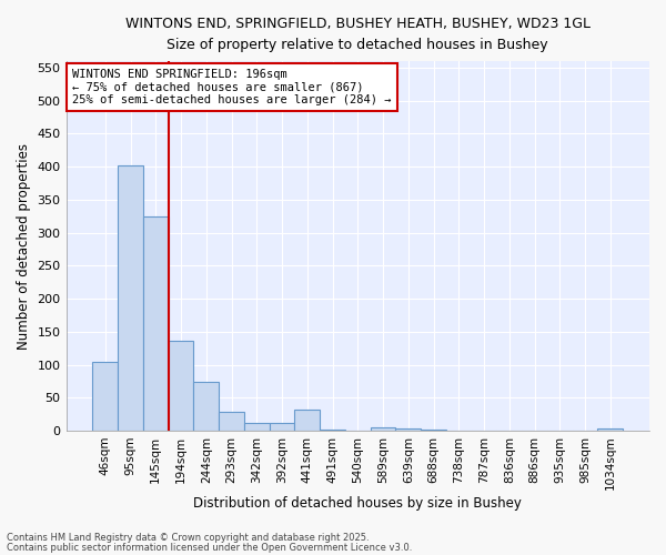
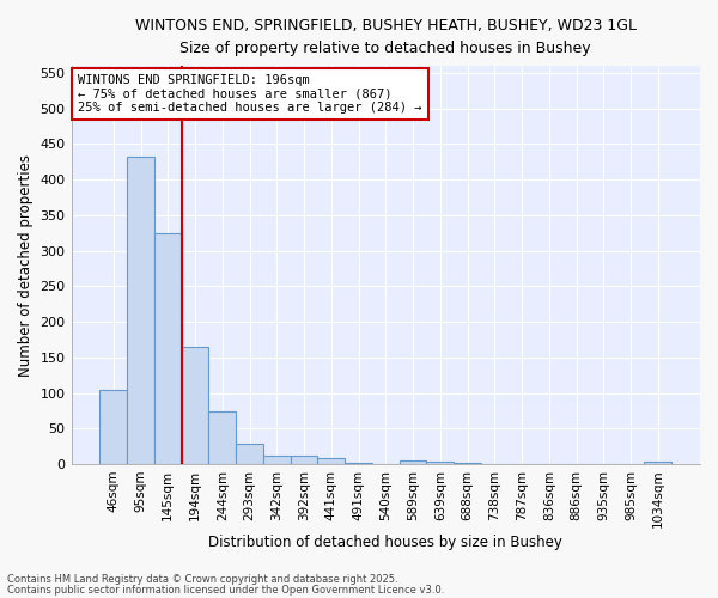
95sqm: 402 -> 432
194sqm: 136 -> 165
441sqm: 32 -> 9
